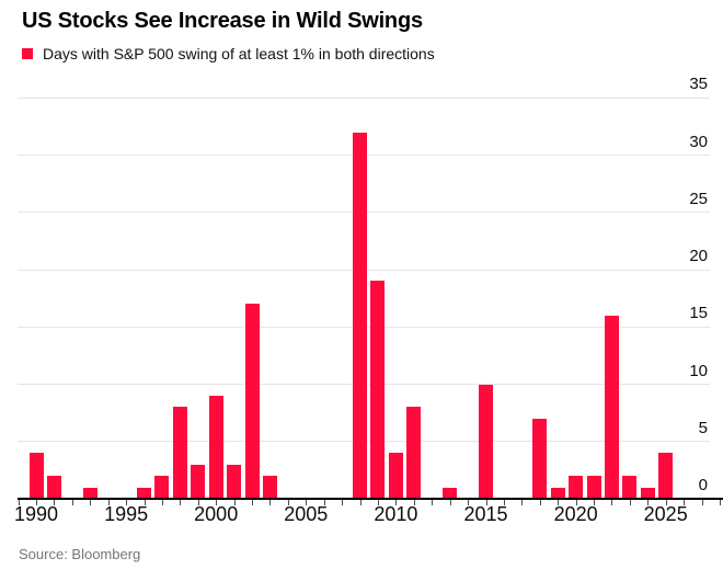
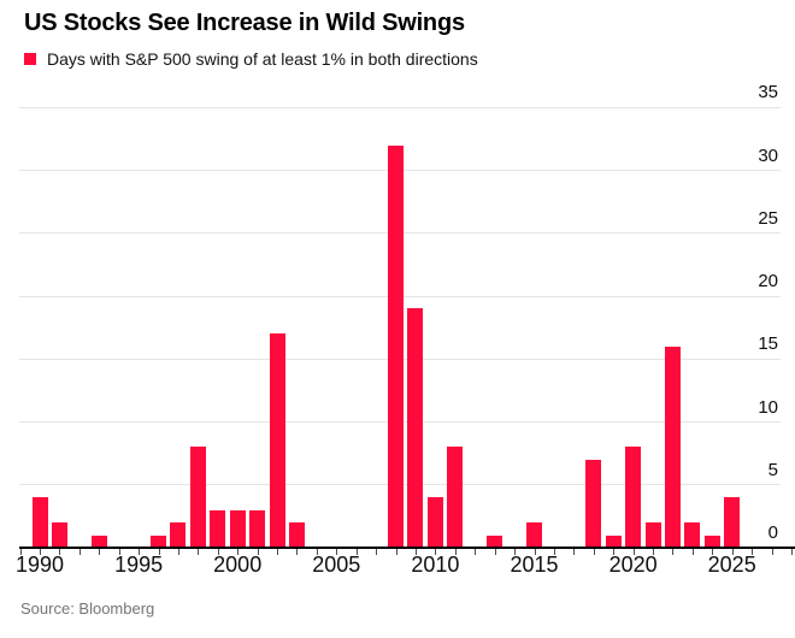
2000: 9 -> 3
2015: 10 -> 2
2020: 2 -> 8
